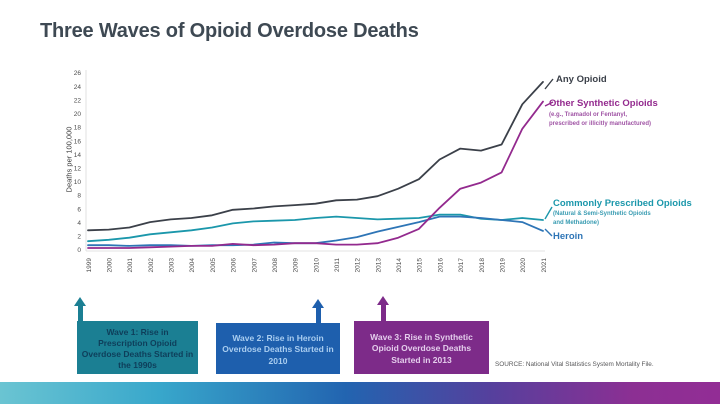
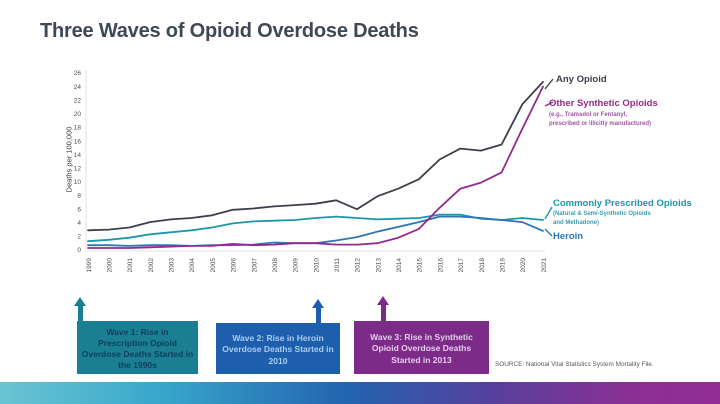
Any Opioid/2012: 7 -> 6
Other Synthetic Opioids/2021: 22 -> 24
